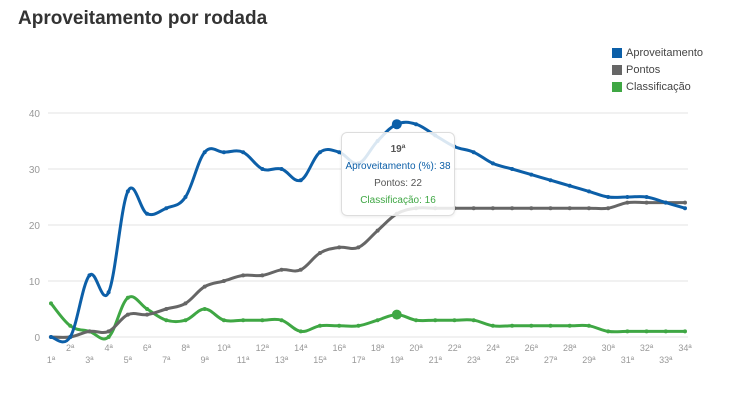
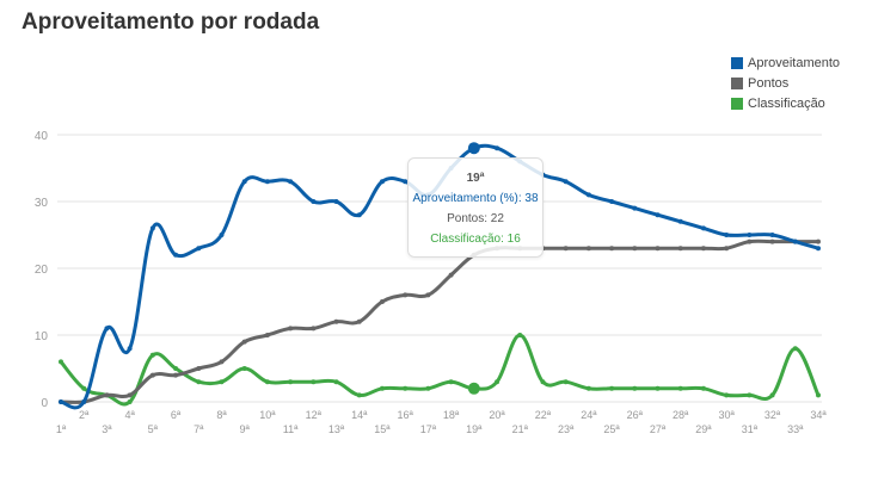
Classificação/19ª: 4 -> 2
Classificação/21ª: 3 -> 10
Classificação/33ª: 1 -> 8
